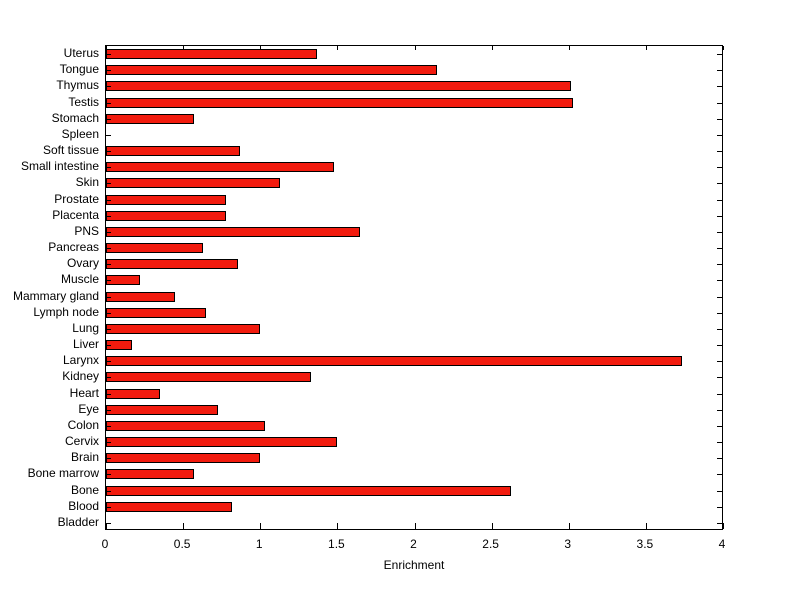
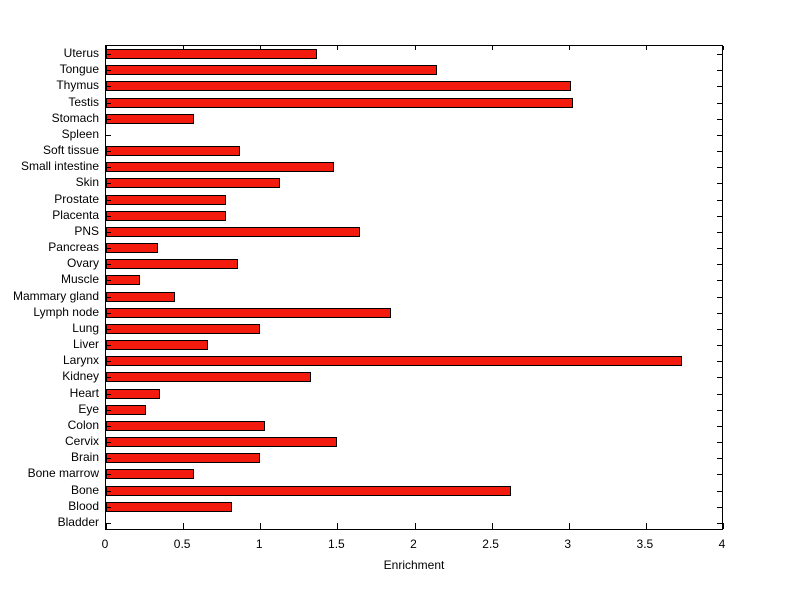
Pancreas: 0.63 -> 0.34
Lymph node: 0.65 -> 1.85
Liver: 0.17 -> 0.66
Eye: 0.73 -> 0.26
